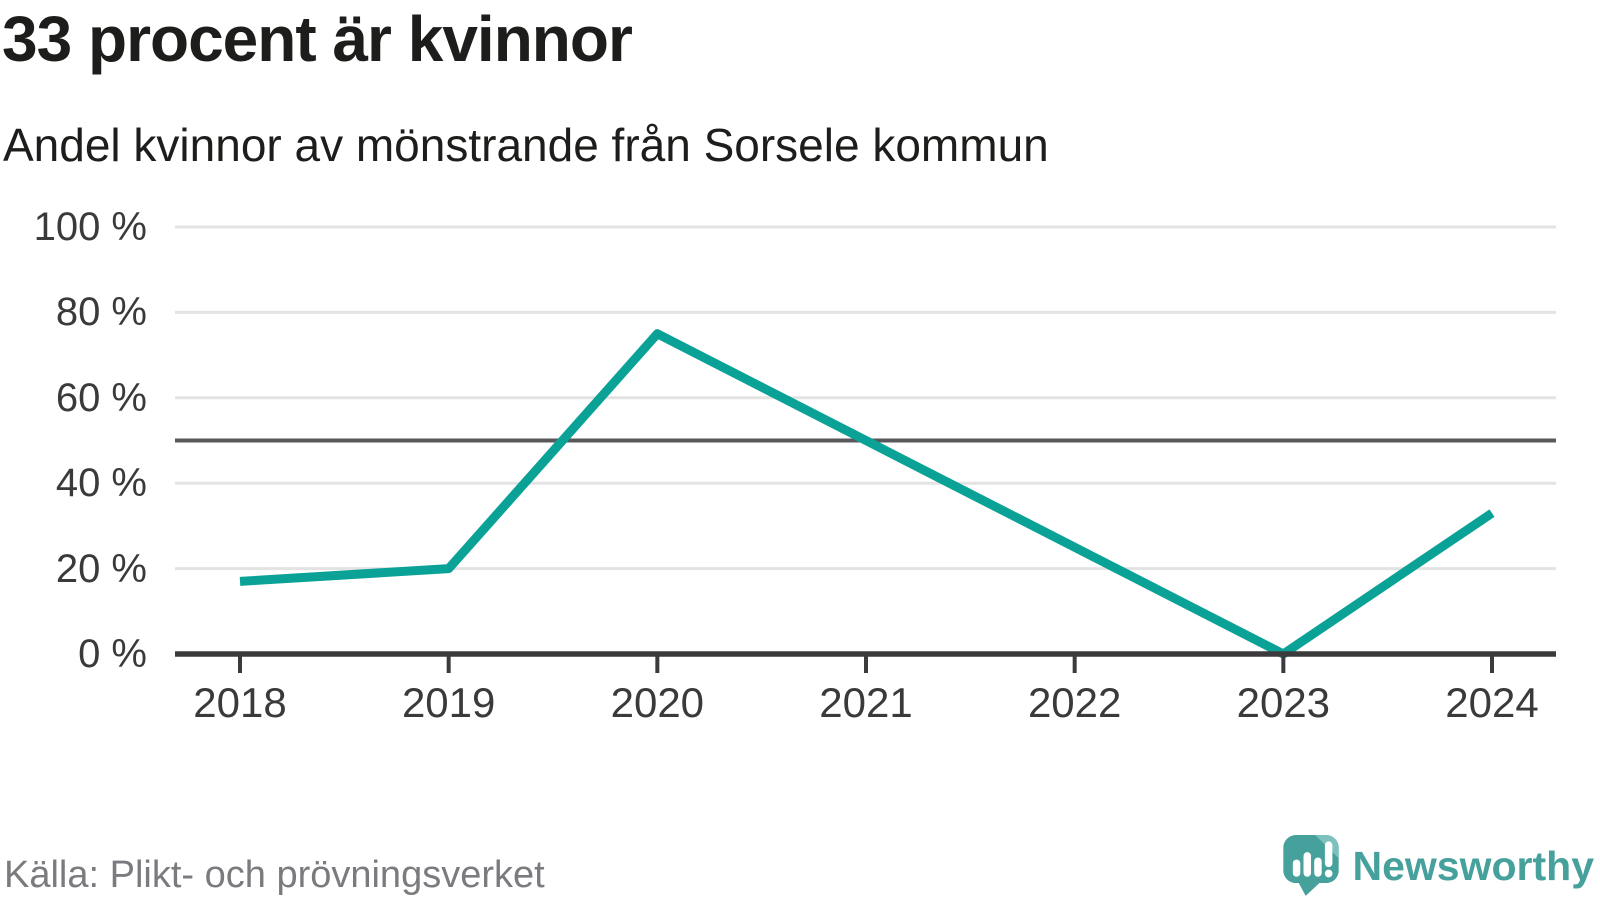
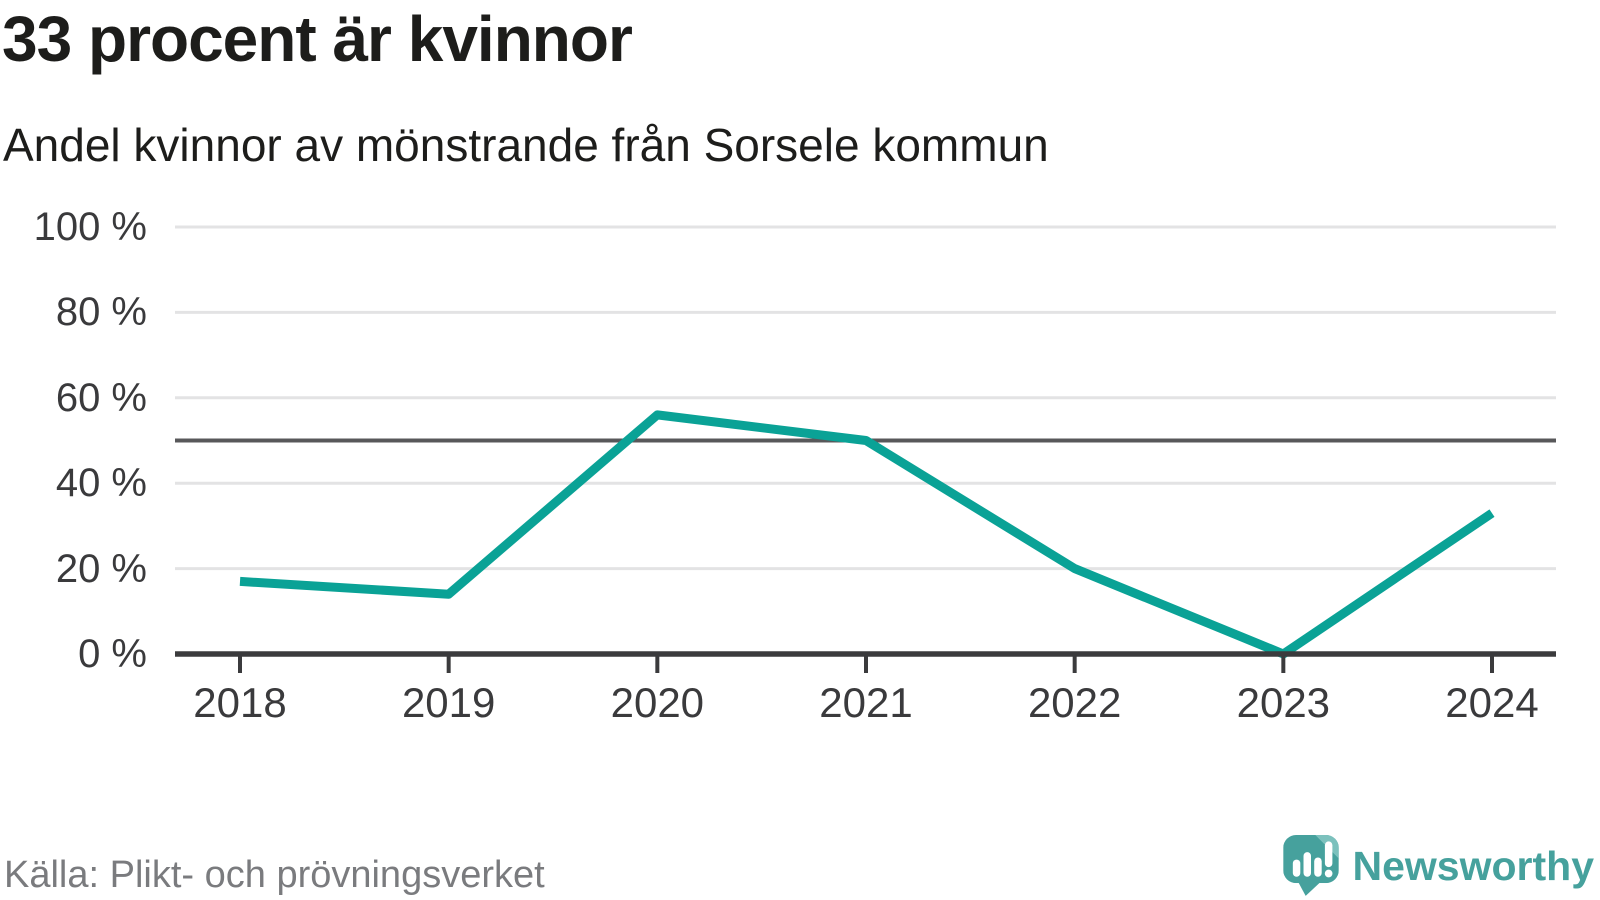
2019: 20% -> 14%
2020: 75% -> 56%
2022: 25% -> 20%
